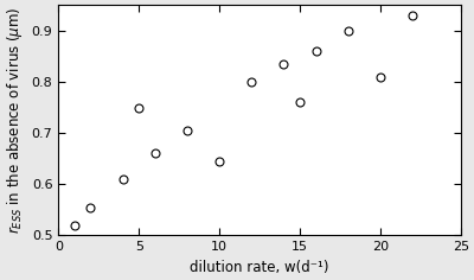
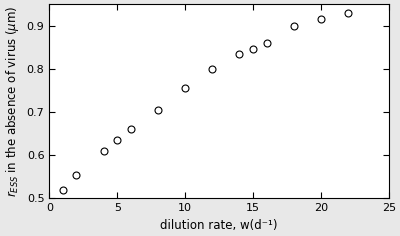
5: 0.750 -> 0.635
10: 0.645 -> 0.755
15: 0.760 -> 0.845
20: 0.810 -> 0.915
